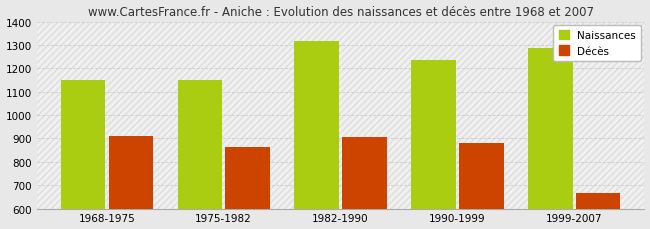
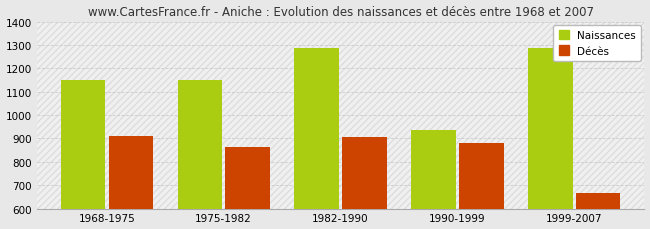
Naissances/1982-1990: 1315 -> 1285
Naissances/1990-1999: 1235 -> 935
